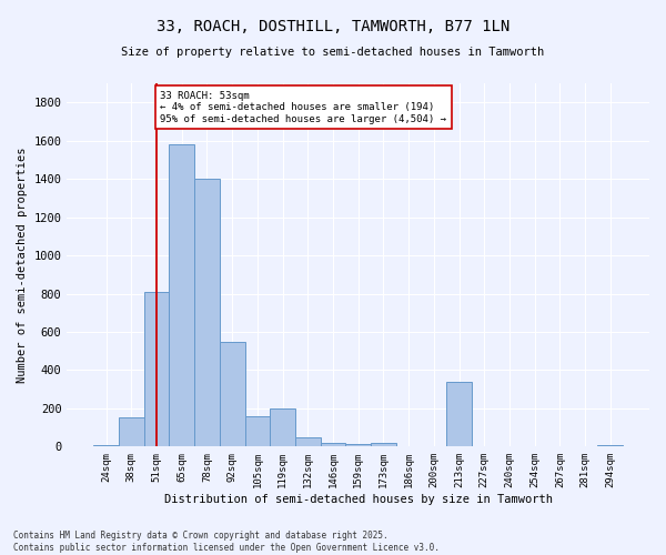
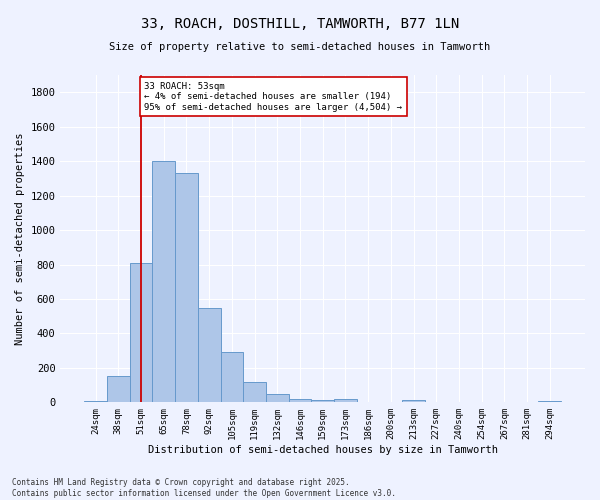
65sqm: 1580 -> 1400
78sqm: 1400 -> 1330
105sqm: 160 -> 300
119sqm: 200 -> 120
213sqm: 340 -> 20
